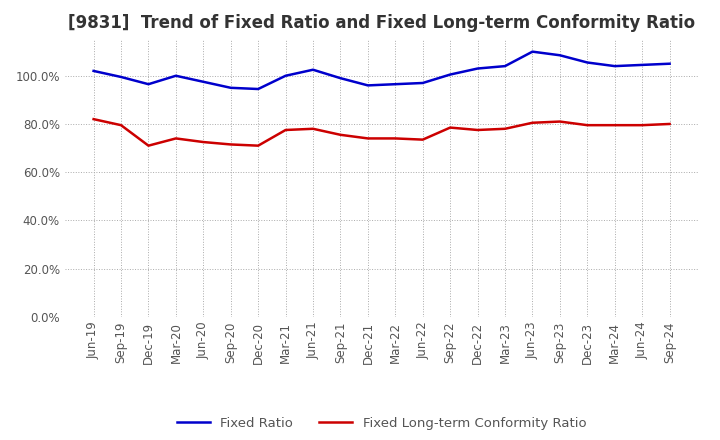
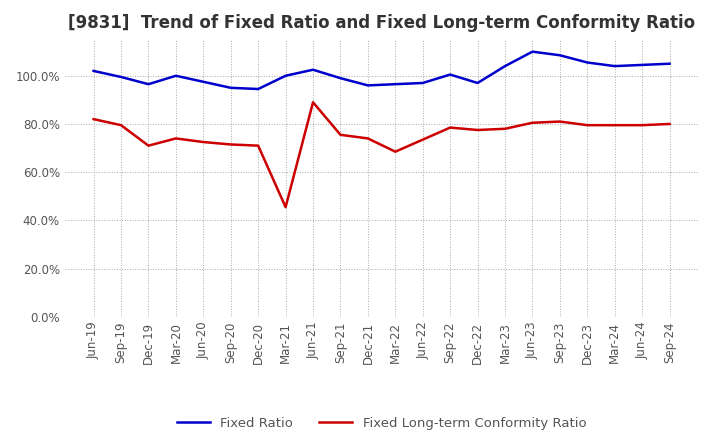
Fixed Long-term Conformity Ratio/Mar-21: 77.5% -> 45.5%
Fixed Long-term Conformity Ratio/Jun-21: 78.0% -> 89.0%
Fixed Long-term Conformity Ratio/Mar-22: 74.0% -> 68.5%
Fixed Ratio/Dec-22: 103.0% -> 97.0%
